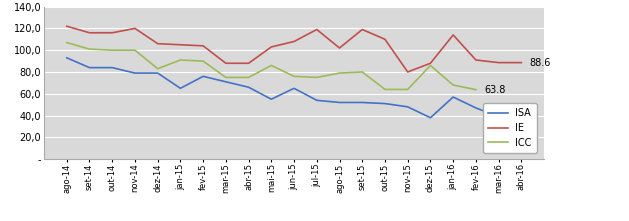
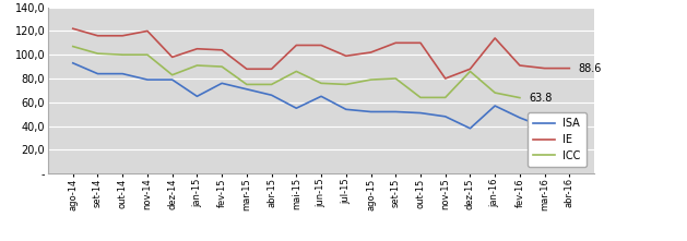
IE/dez-14: 106 -> 98
IE/mai-15: 103 -> 108
IE/jul-15: 119 -> 99
IE/set-15: 119 -> 110
